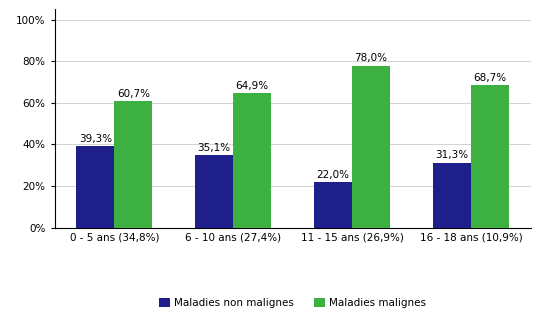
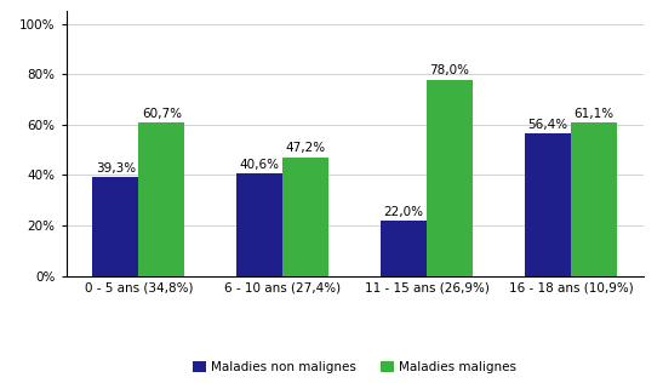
Maladies non malignes/6 - 10 ans (27,4%): 35,1% -> 40,6%
Maladies malignes/6 - 10 ans (27,4%): 64,9% -> 47,2%
Maladies non malignes/16 - 18 ans (10,9%): 31,3% -> 56,4%
Maladies malignes/16 - 18 ans (10,9%): 68,7% -> 61,1%
